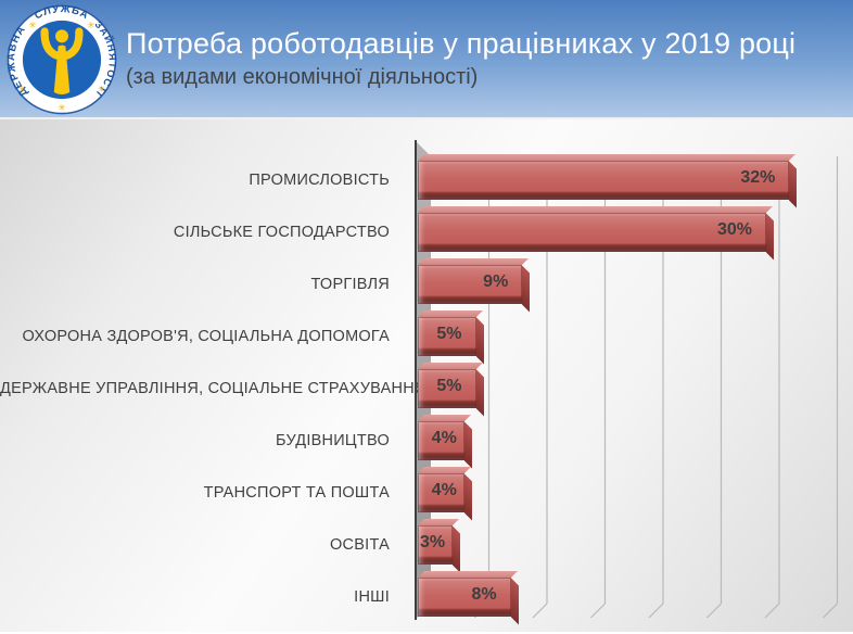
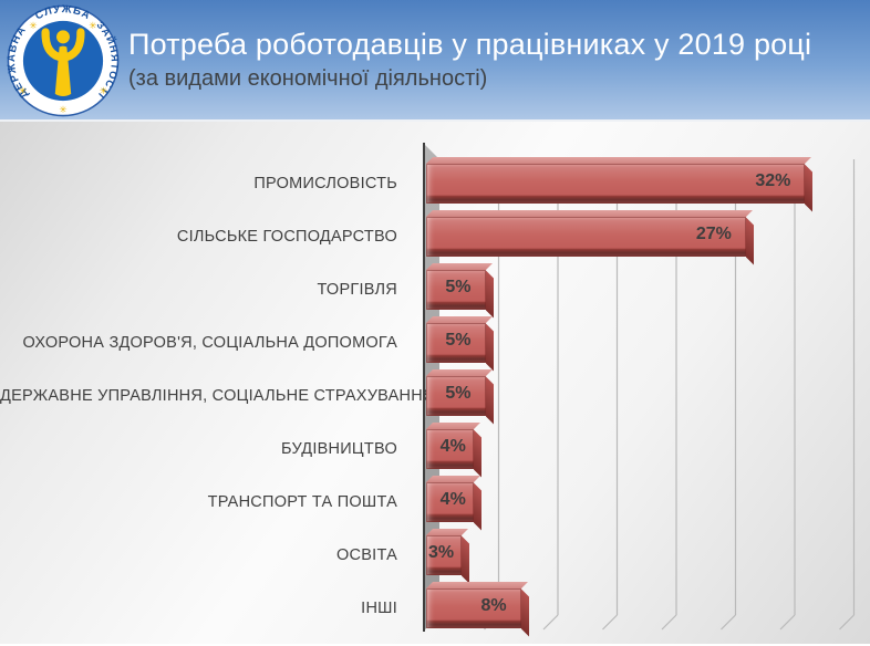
СІЛЬСЬКЕ ГОСПОДАРСТВО: 30% -> 27%
ТОРГІВЛЯ: 9% -> 5%
